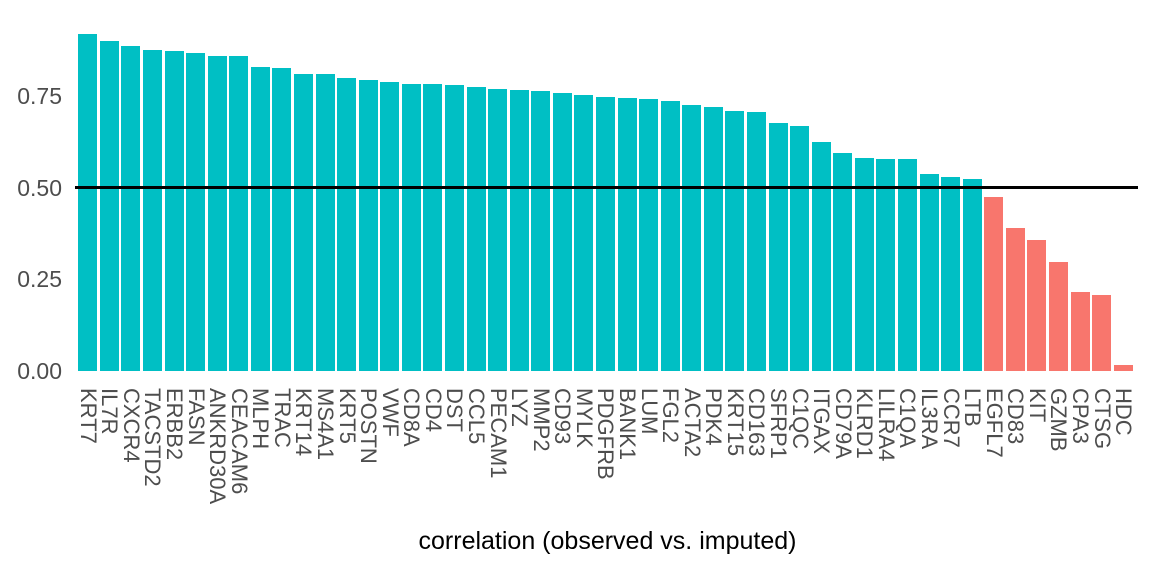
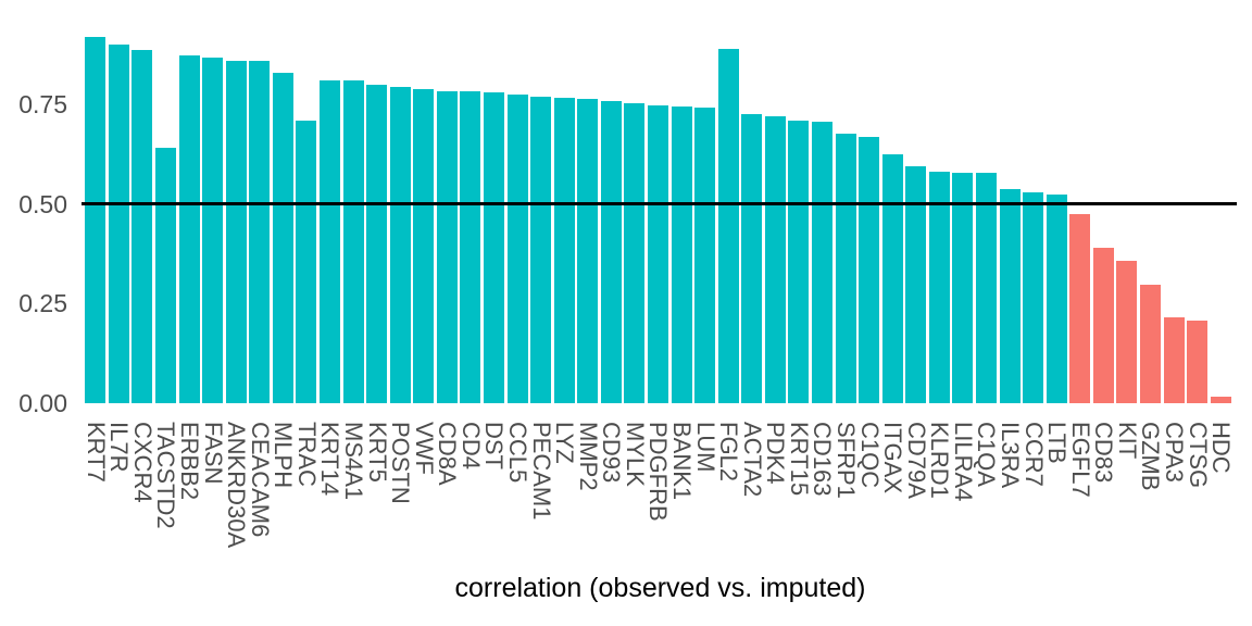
TACSTD2: 0.87 -> 0.64
TRAC: 0.83 -> 0.71
FGL2: 0.74 -> 0.89
